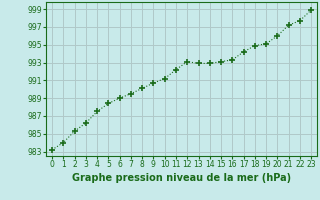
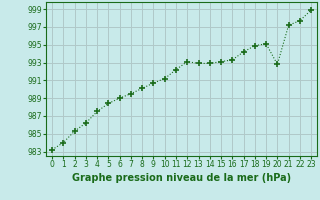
20: 996.0 -> 992.8
